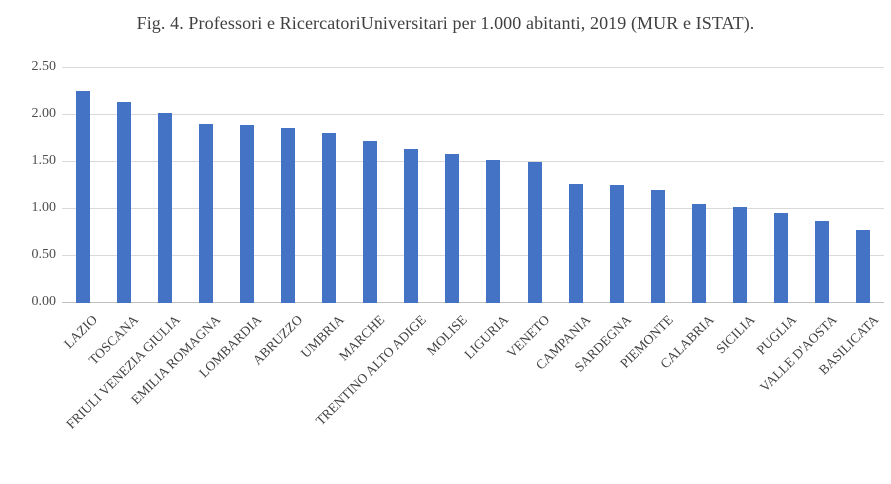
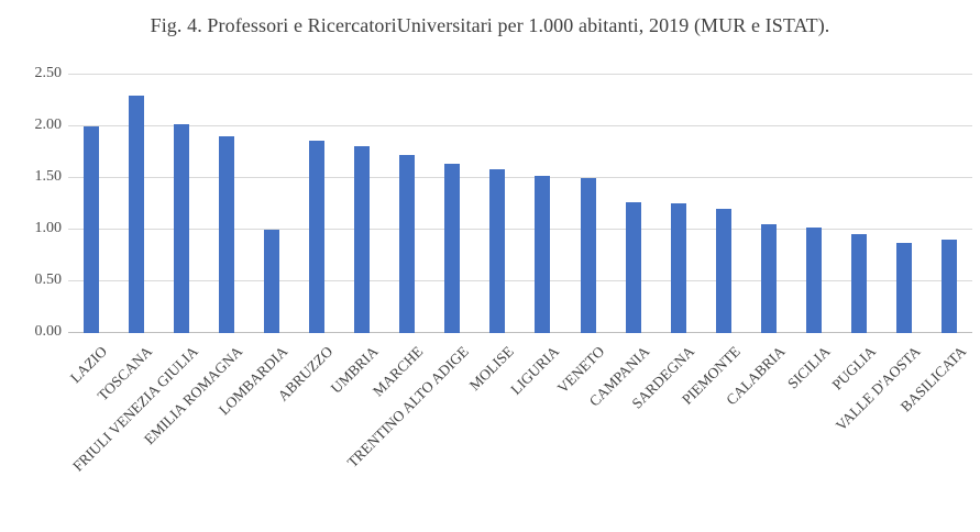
LAZIO: 2.3 -> 2.0
TOSCANA: 2.1 -> 2.3
LOMBARDIA: 1.9 -> 1.0
BASILICATA: 0.8 -> 0.9
